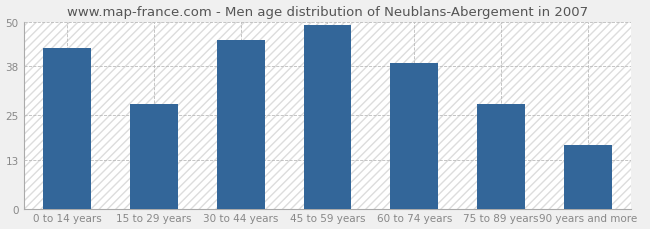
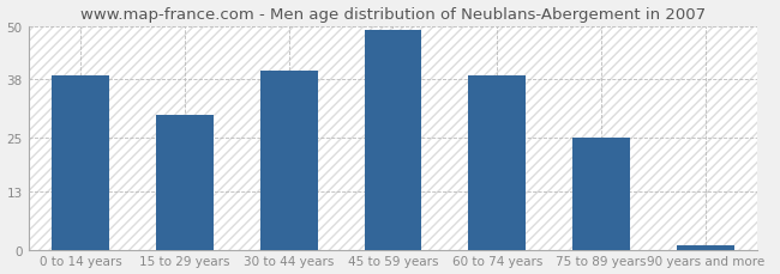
0 to 14 years: 43 -> 39
15 to 29 years: 28 -> 30
30 to 44 years: 45 -> 40
75 to 89 years: 28 -> 25
90 years and more: 17 -> 1
